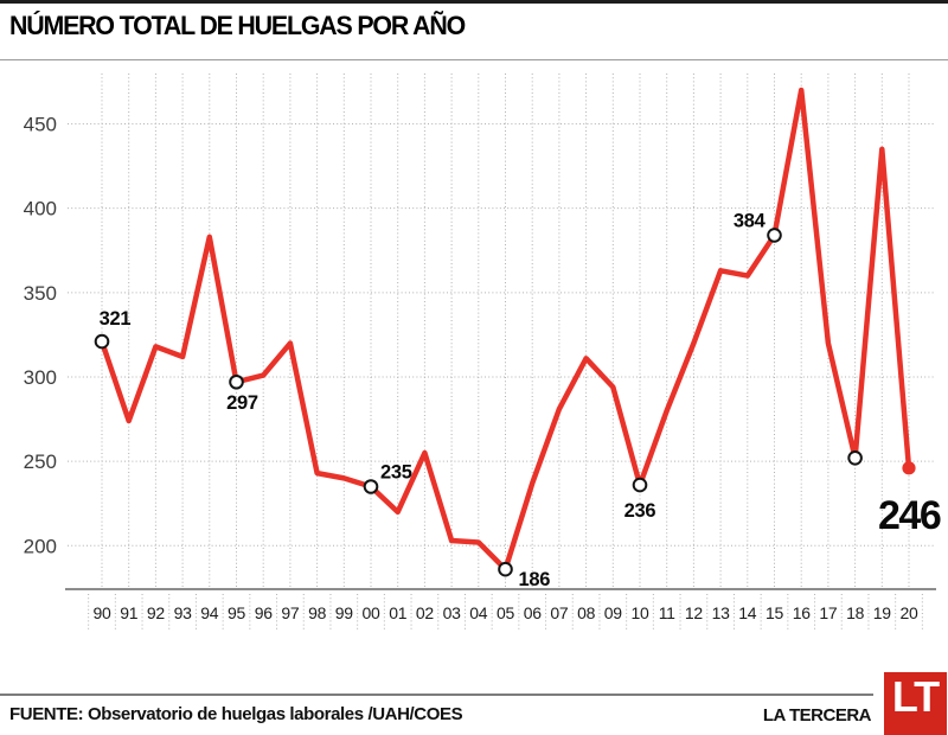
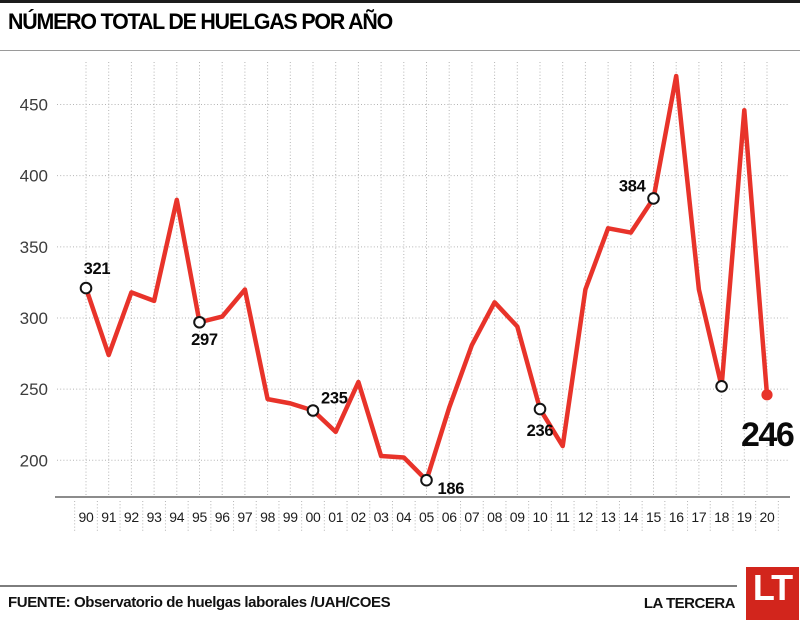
11: 280 -> 210
19: 435 -> 446
